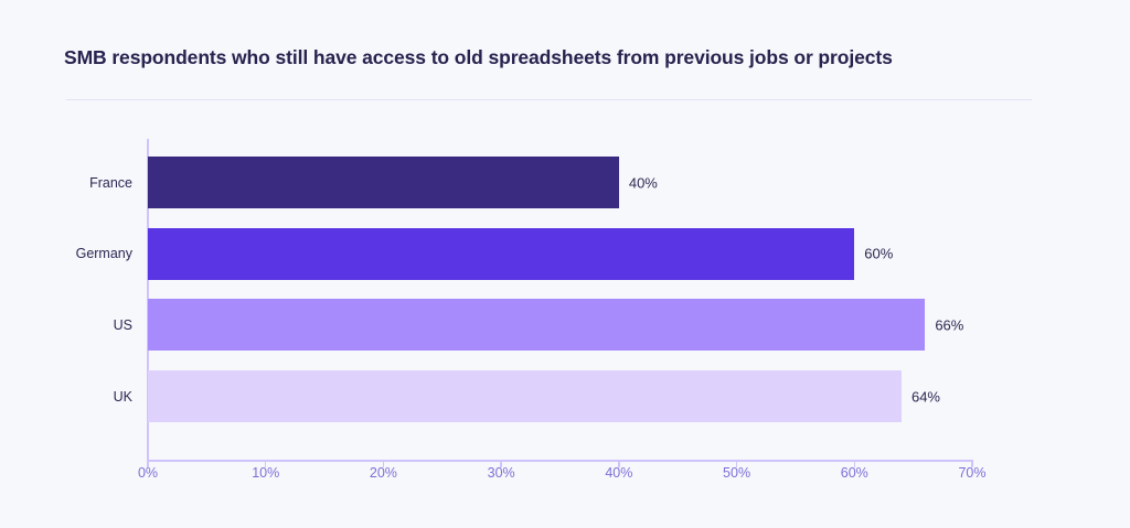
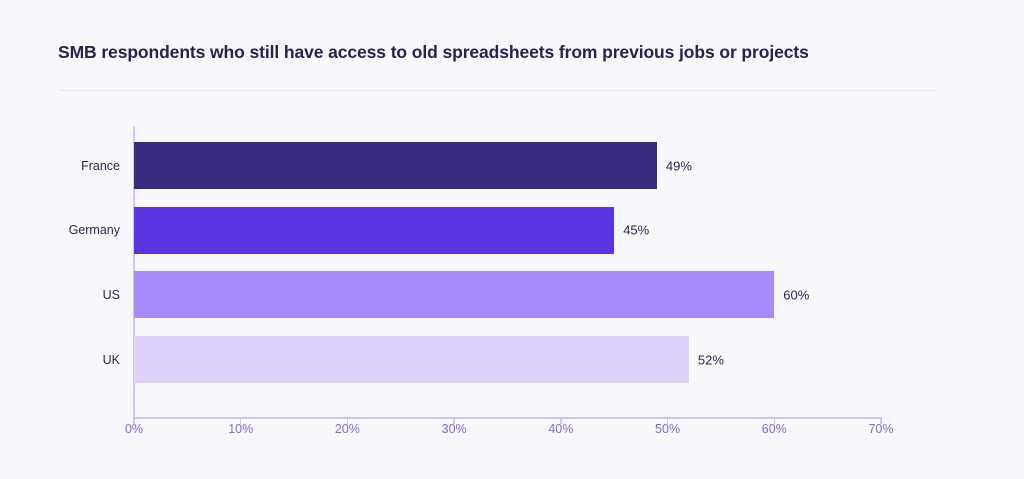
France: 40% -> 49%
Germany: 60% -> 45%
US: 66% -> 60%
UK: 64% -> 52%
